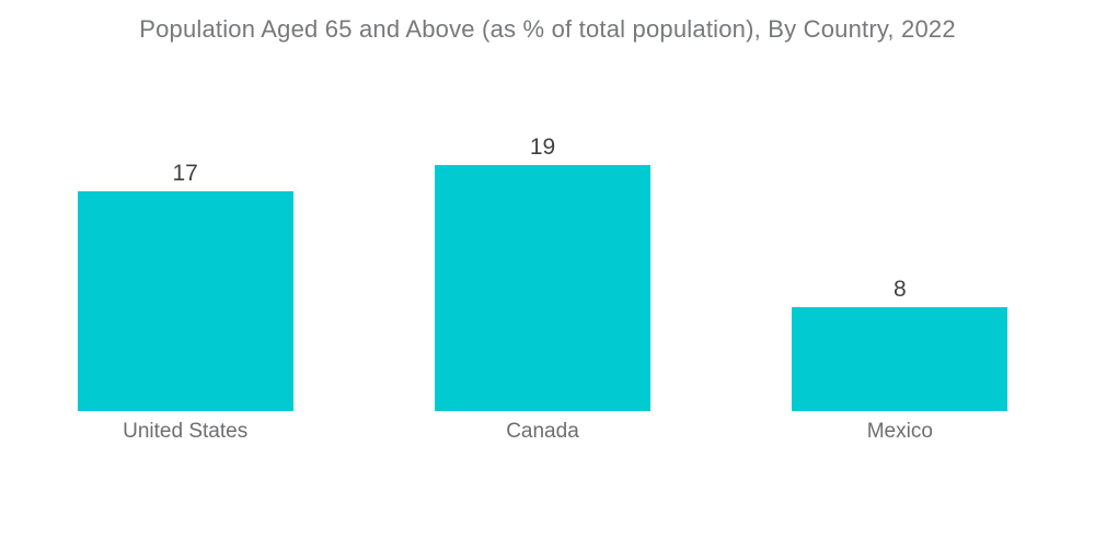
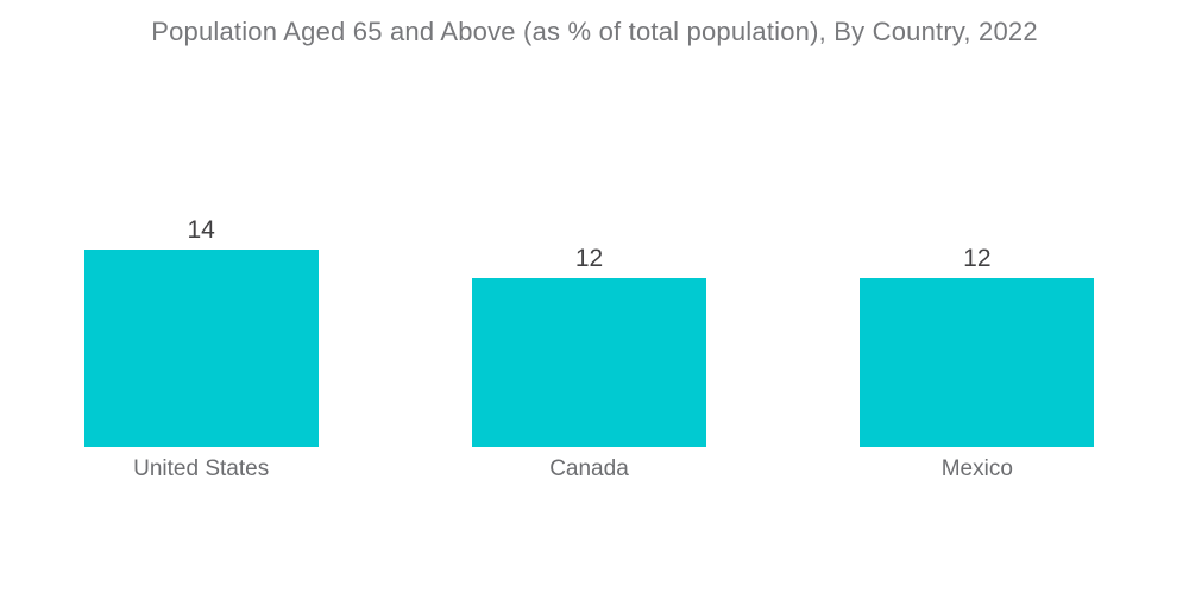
United States: 17 -> 14
Canada: 19 -> 12
Mexico: 8 -> 12
